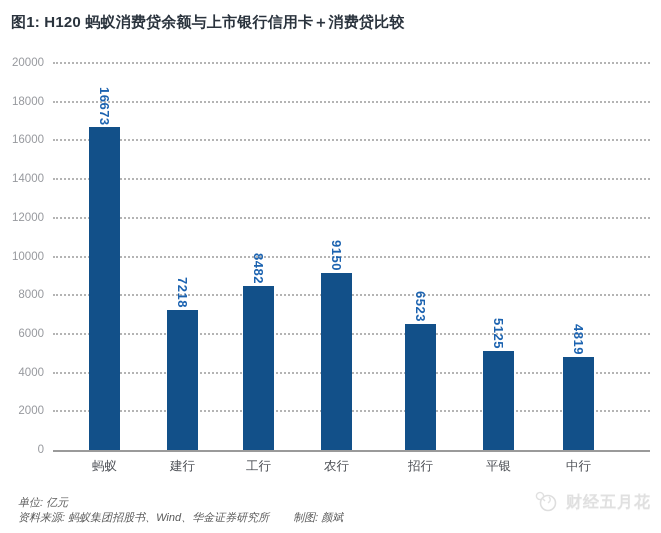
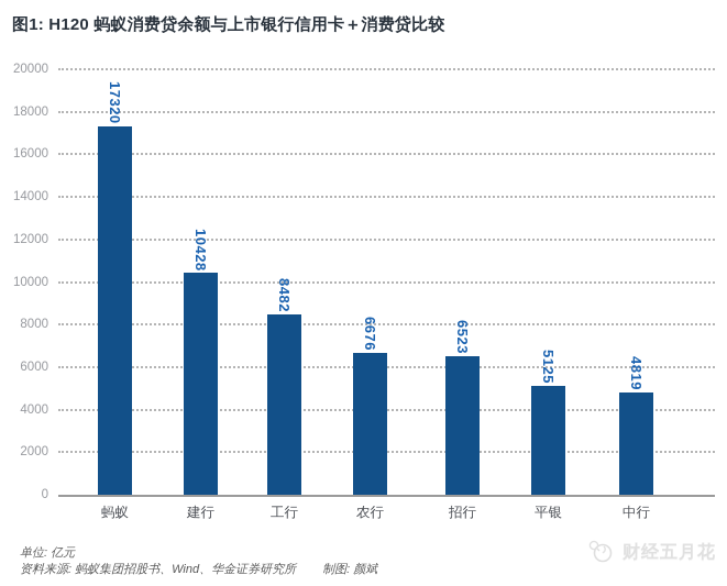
蚂蚁: 16673 -> 17320
建行: 7218 -> 10428
农行: 9150 -> 6676
